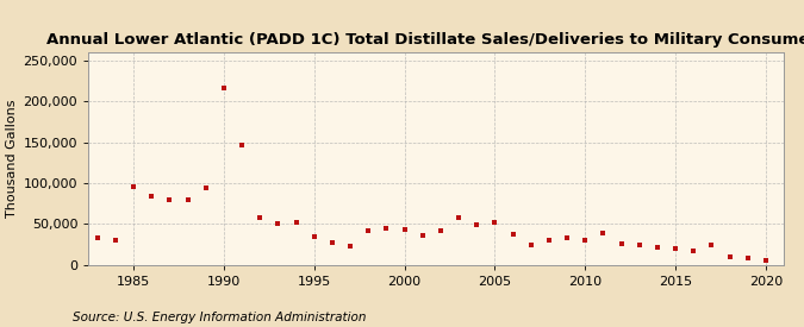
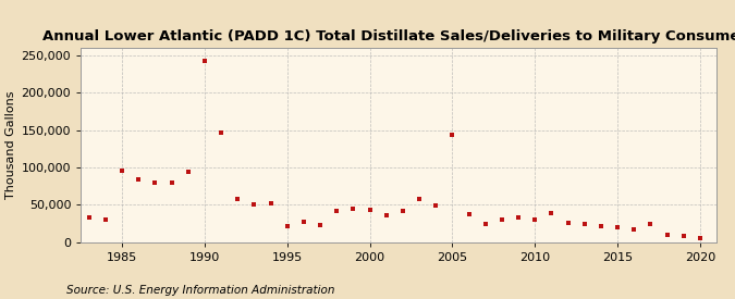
1990: 216,000 -> 242,000
1995: 35,000 -> 22,000
2005: 52,000 -> 144,000
